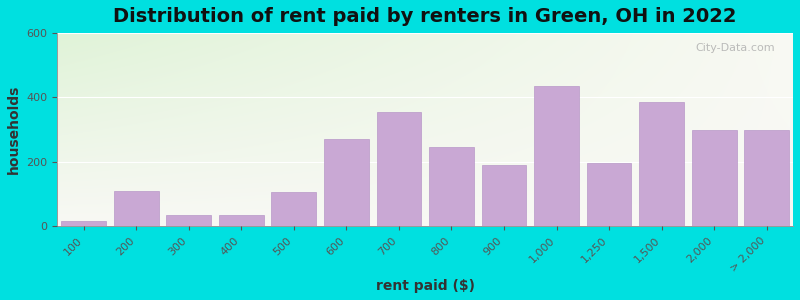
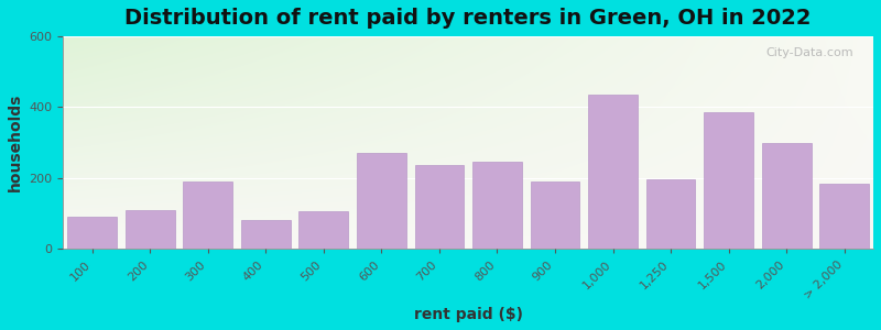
100: 15 -> 90
300: 35 -> 190
400: 35 -> 80
700: 355 -> 235
> 2,000: 300 -> 185
